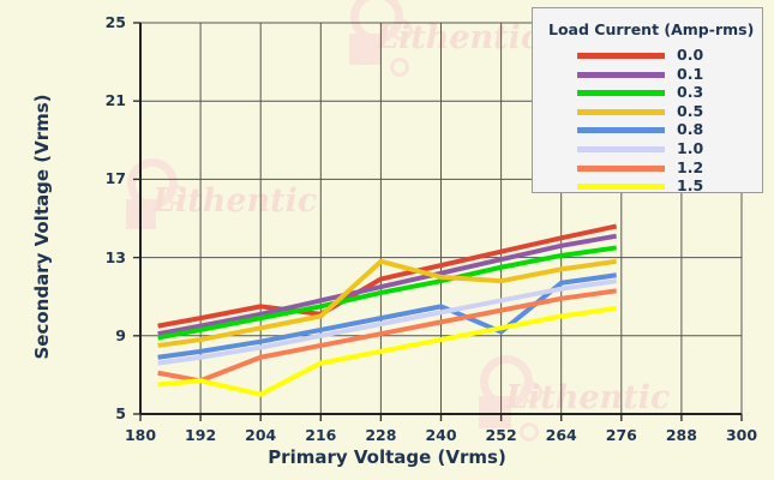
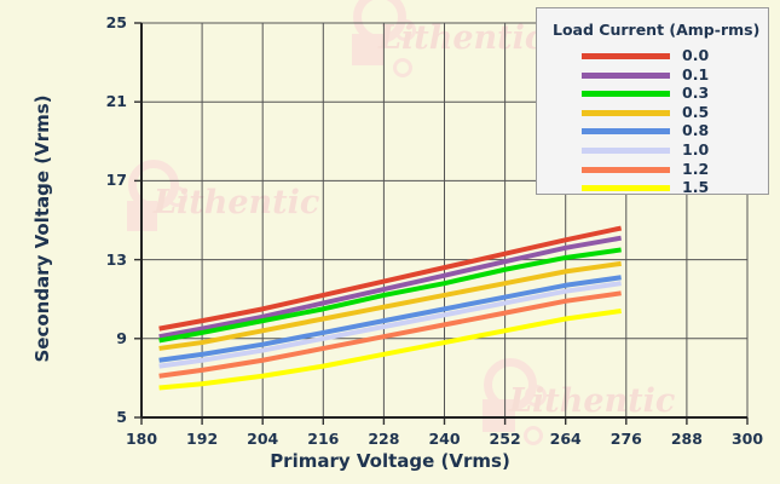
1.2/192: 6.7 -> 7.4
1.5/204: 6.0 -> 7.1
0.0/216: 10.1 -> 11.2
0.5/228: 12.8 -> 10.6
0.5/240: 12.0 -> 11.2
0.8/252: 9.2 -> 11.1
